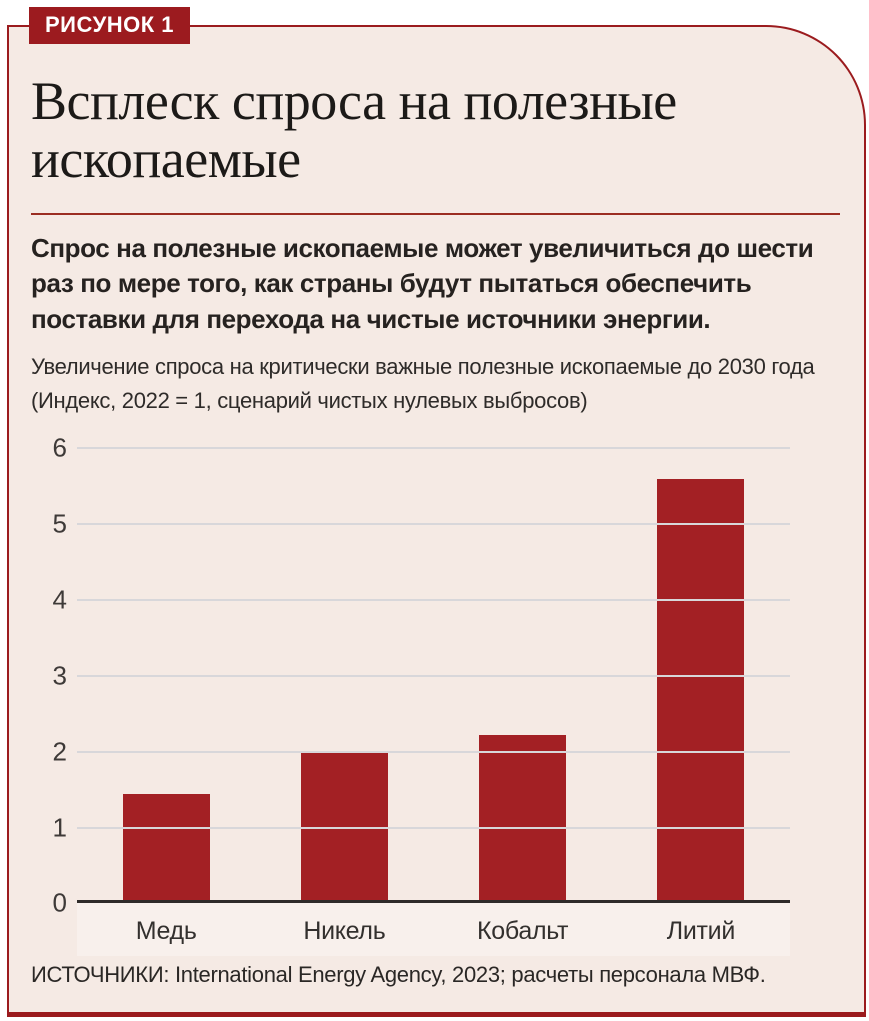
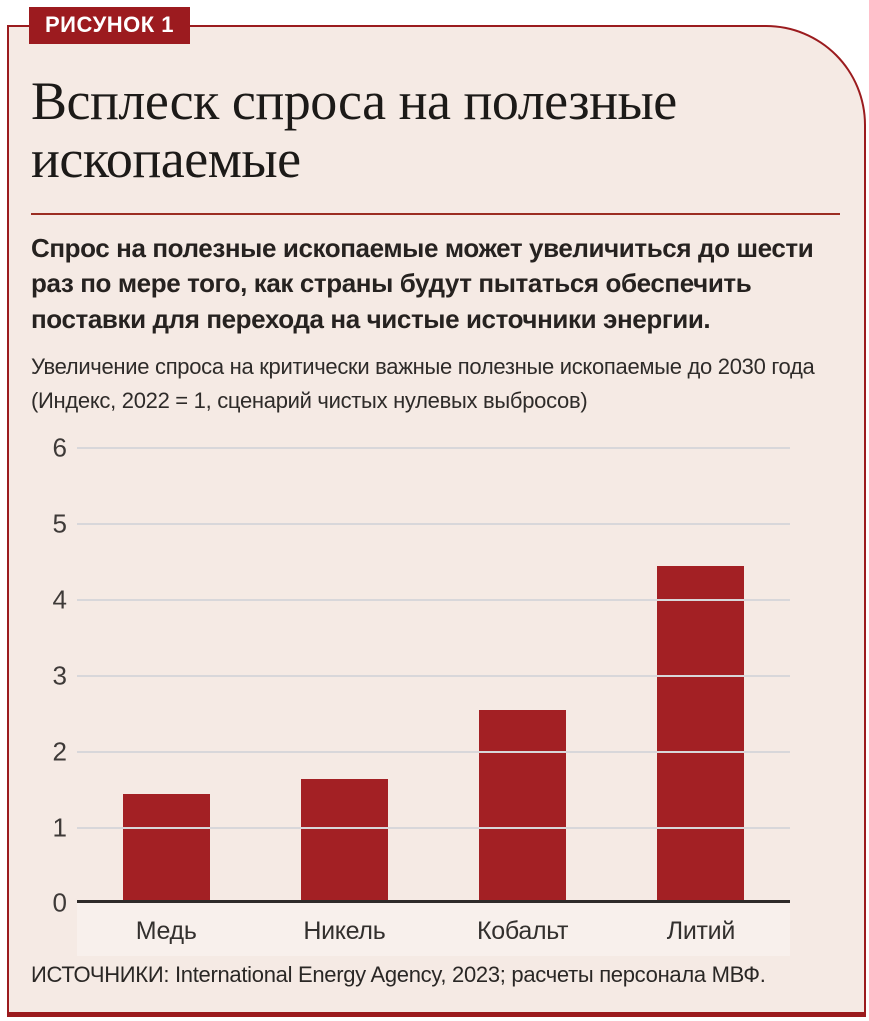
Никель: 2.0 -> 1.6
Кобальт: 2.2 -> 2.5
Литий: 5.5 -> 4.4
